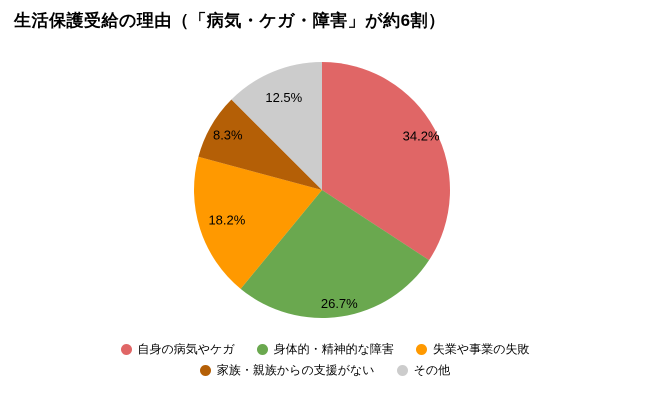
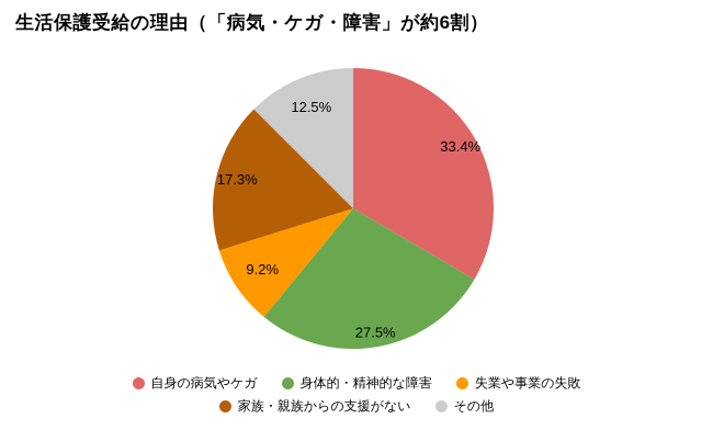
自身の病気やケガ: 34.2% -> 33.4%
身体的・精神的な障害: 26.7% -> 27.5%
失業や事業の失敗: 18.2% -> 9.2%
家族・親族からの支援がない: 8.3% -> 17.3%
